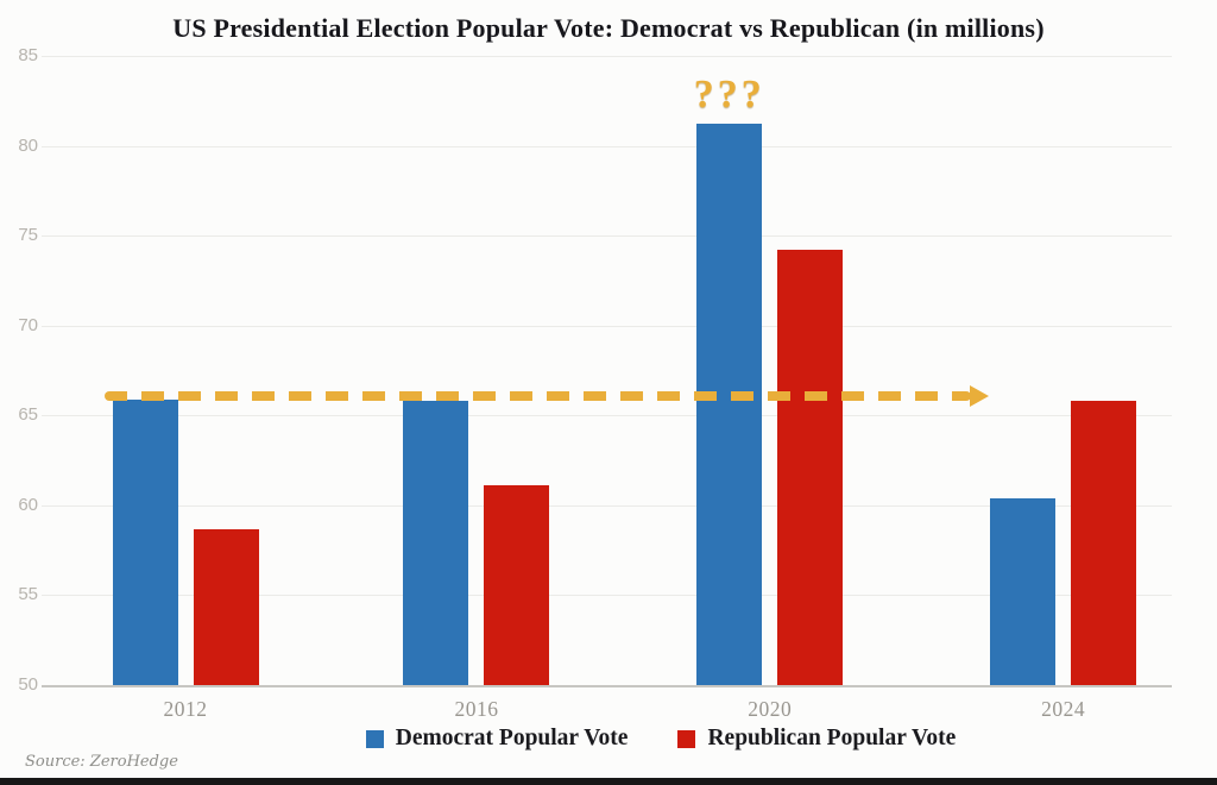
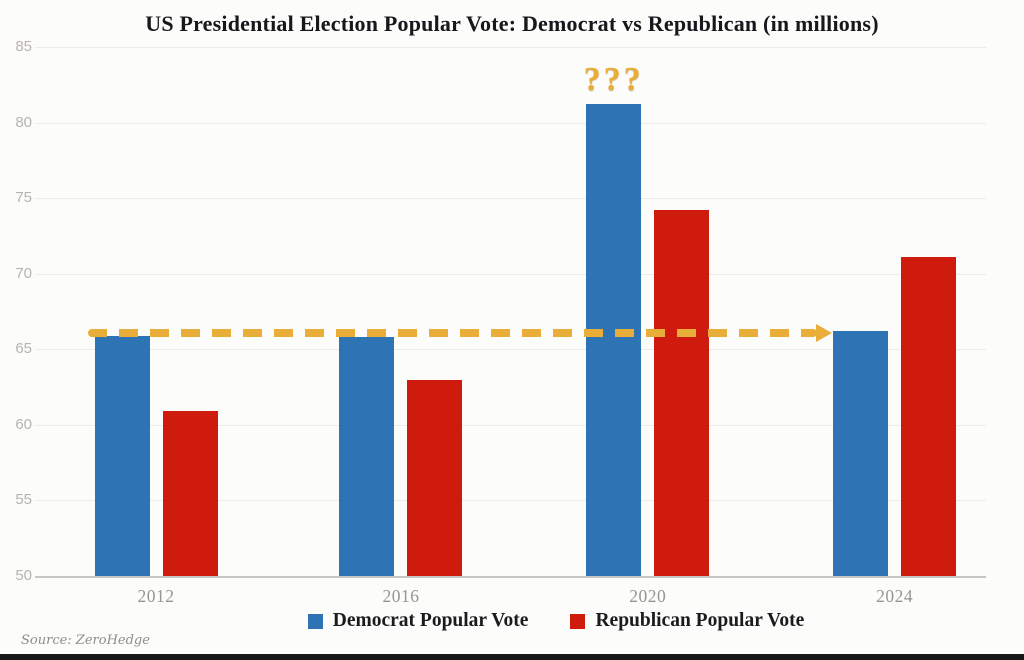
Republican Popular Vote/2012: 58.7 -> 60.9
Republican Popular Vote/2016: 61.1 -> 63.0
Democrat Popular Vote/2024: 60.4 -> 66.2
Republican Popular Vote/2024: 65.8 -> 71.1
